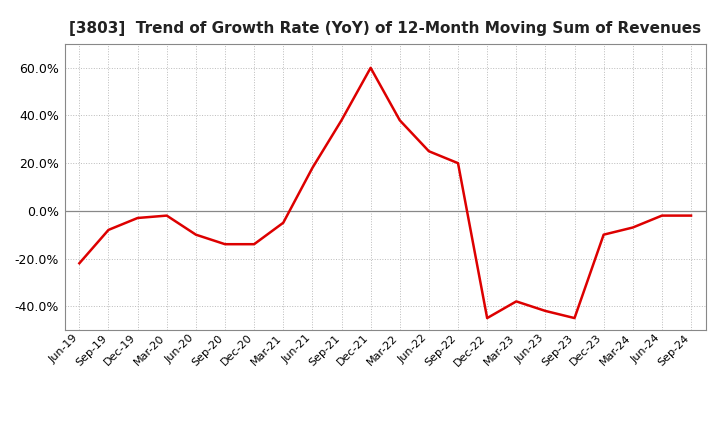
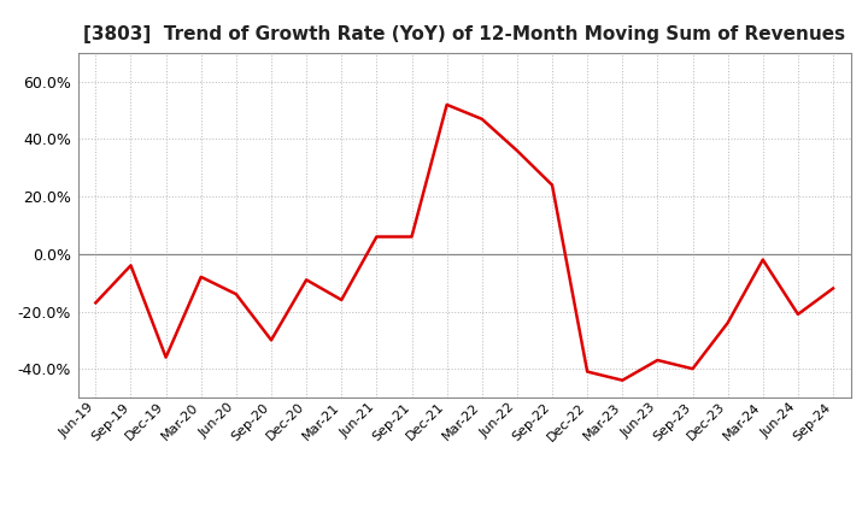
Jun-19: -22% -> -17%
Sep-19: -8% -> -4%
Dec-19: -3% -> -36%
Mar-20: -2% -> -8%
Jun-20: -10% -> -14%
Sep-20: -14% -> -30%
Dec-20: -14% -> -9%
Mar-21: -5% -> -16%
Jun-21: 18% -> 6%
Sep-21: 38% -> 6%
Dec-21: 60% -> 52%
Mar-22: 38% -> 47%
Jun-22: 25% -> 36%
Sep-22: 20% -> 24%
Dec-22: -45% -> -41%
Mar-23: -38% -> -44%
Jun-23: -42% -> -37%
Sep-23: -45% -> -40%
Dec-23: -10% -> -24%
Mar-24: -7% -> -2%
Jun-24: -2% -> -21%
Sep-24: -2% -> -12%
